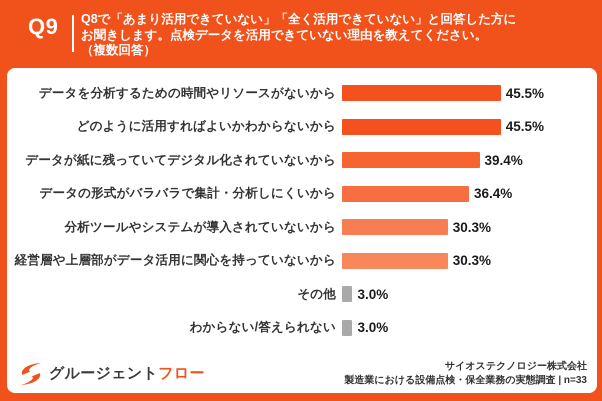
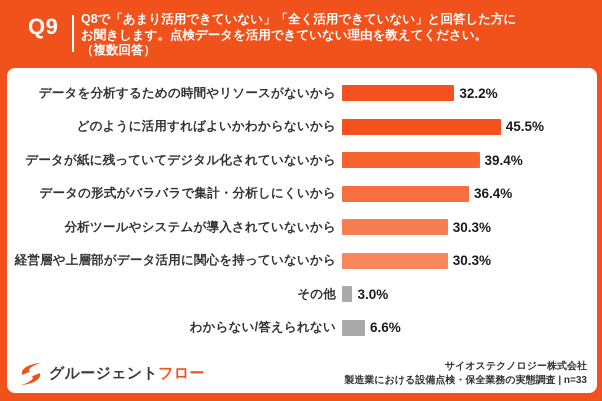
データを分析するための時間やリソースがないから: 45.5% -> 32.2%
わからない/答えられない: 3.0% -> 6.6%
